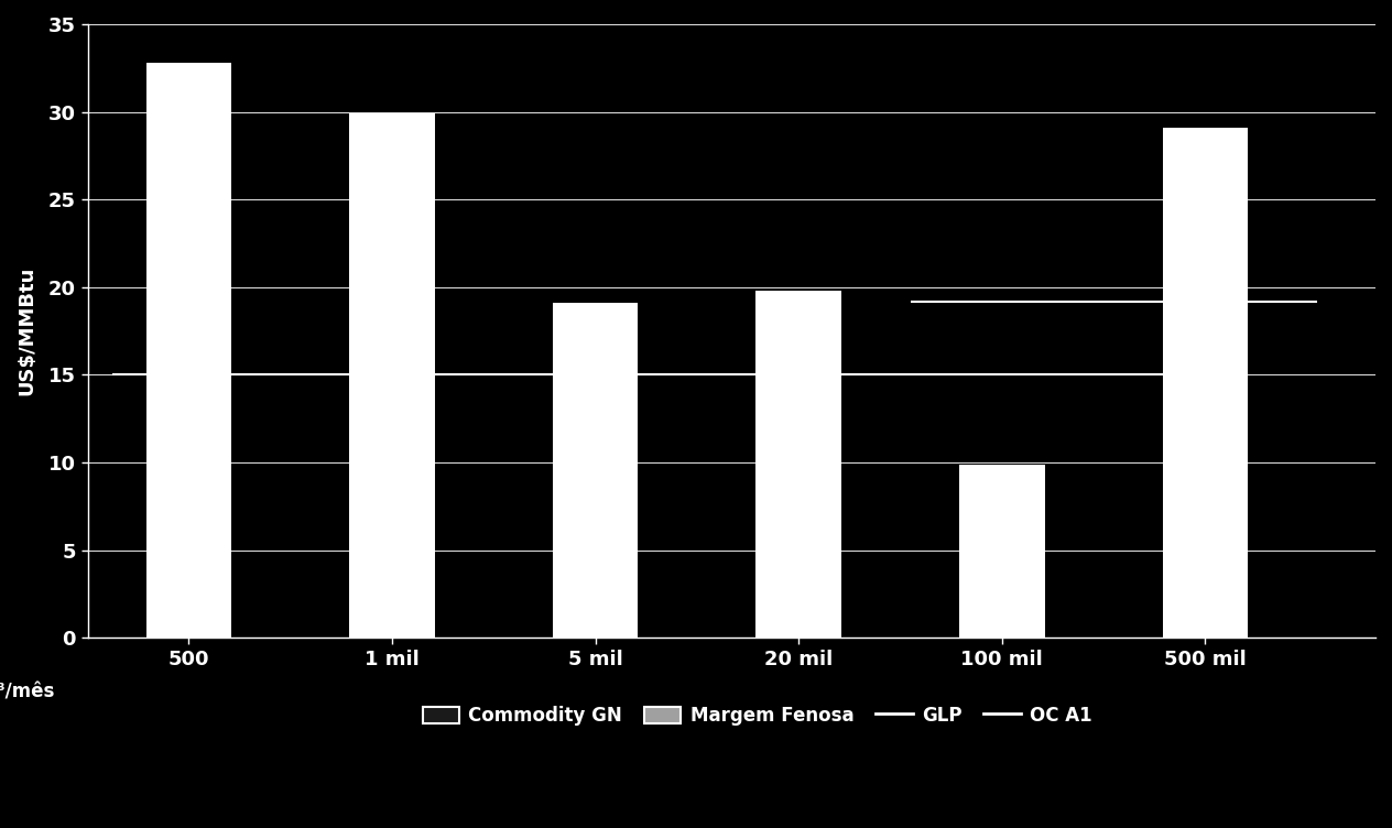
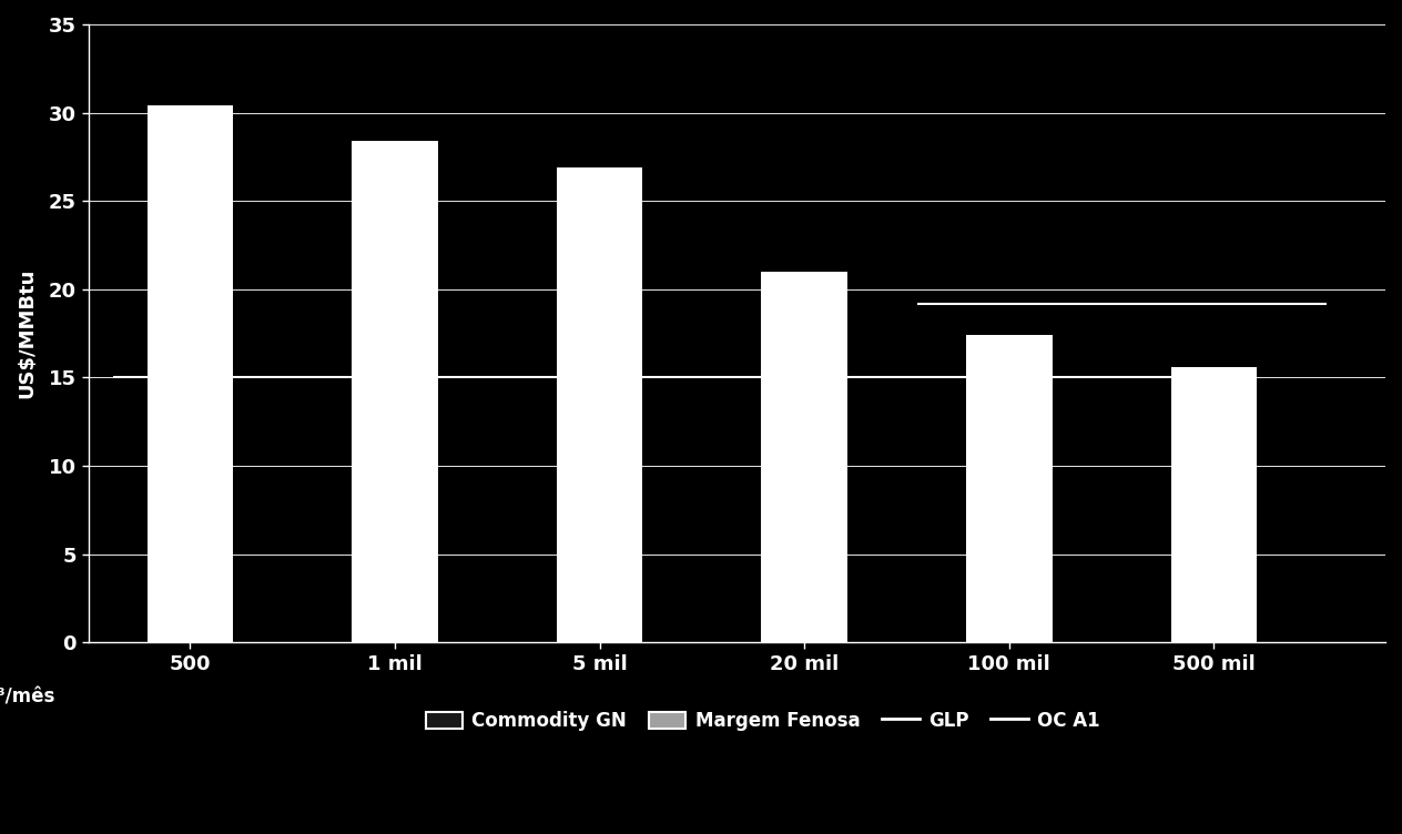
500: 32.8 -> 30.4
1 mil: 29.9 -> 28.4
5 mil: 19.1 -> 26.9
20 mil: 19.8 -> 21.0
100 mil: 9.9 -> 17.4
500 mil: 29.1 -> 15.6
